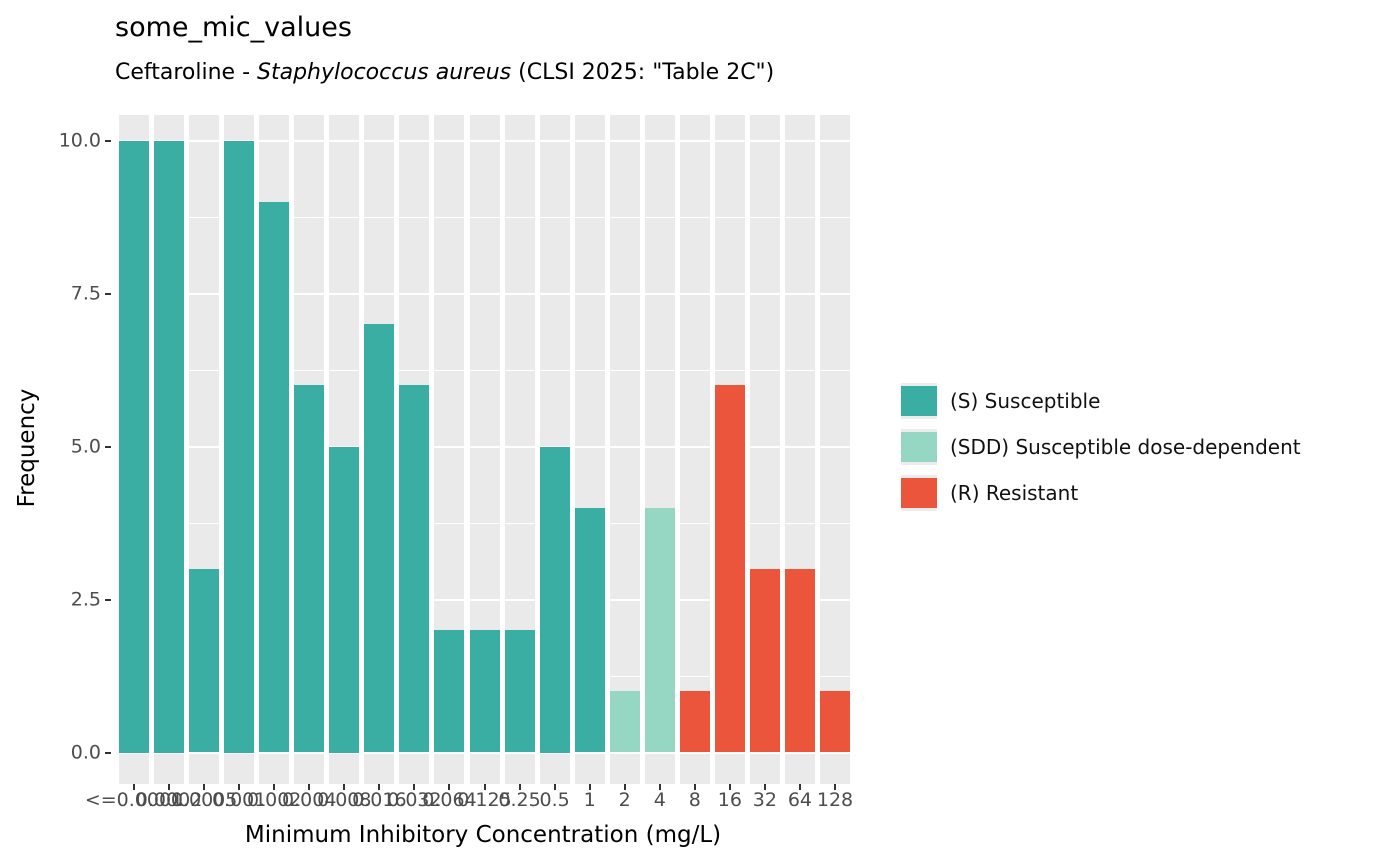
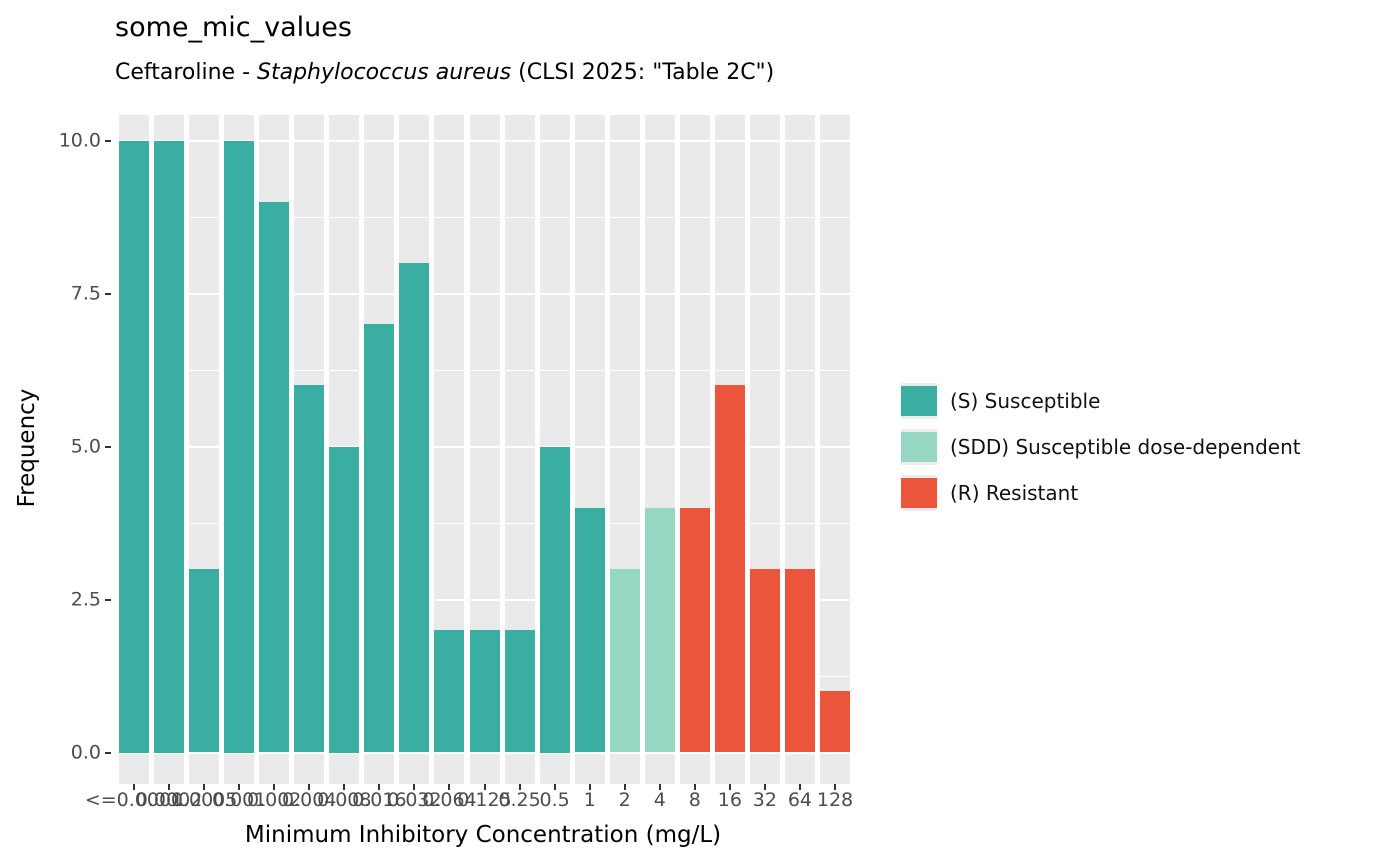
0.032: 6 -> 8
2: 1 -> 3
8: 1 -> 4
